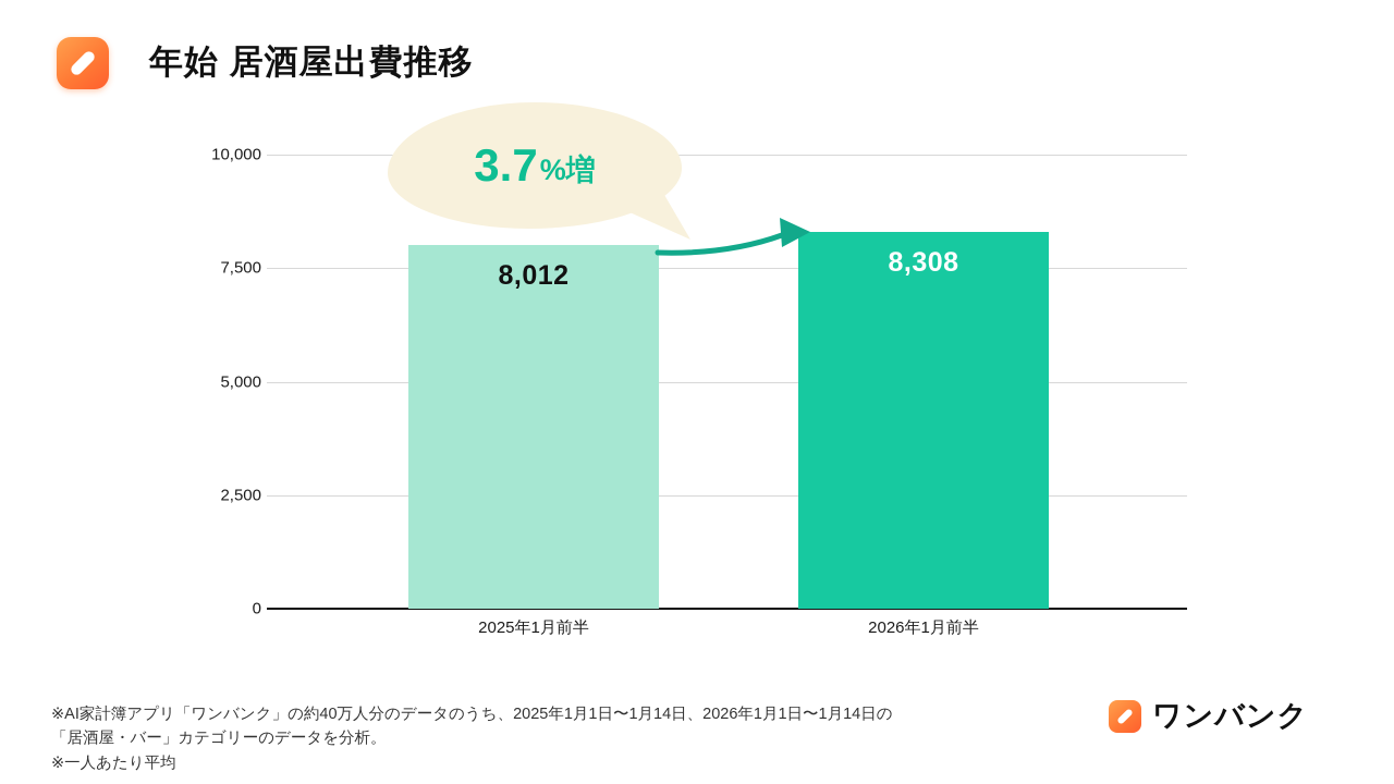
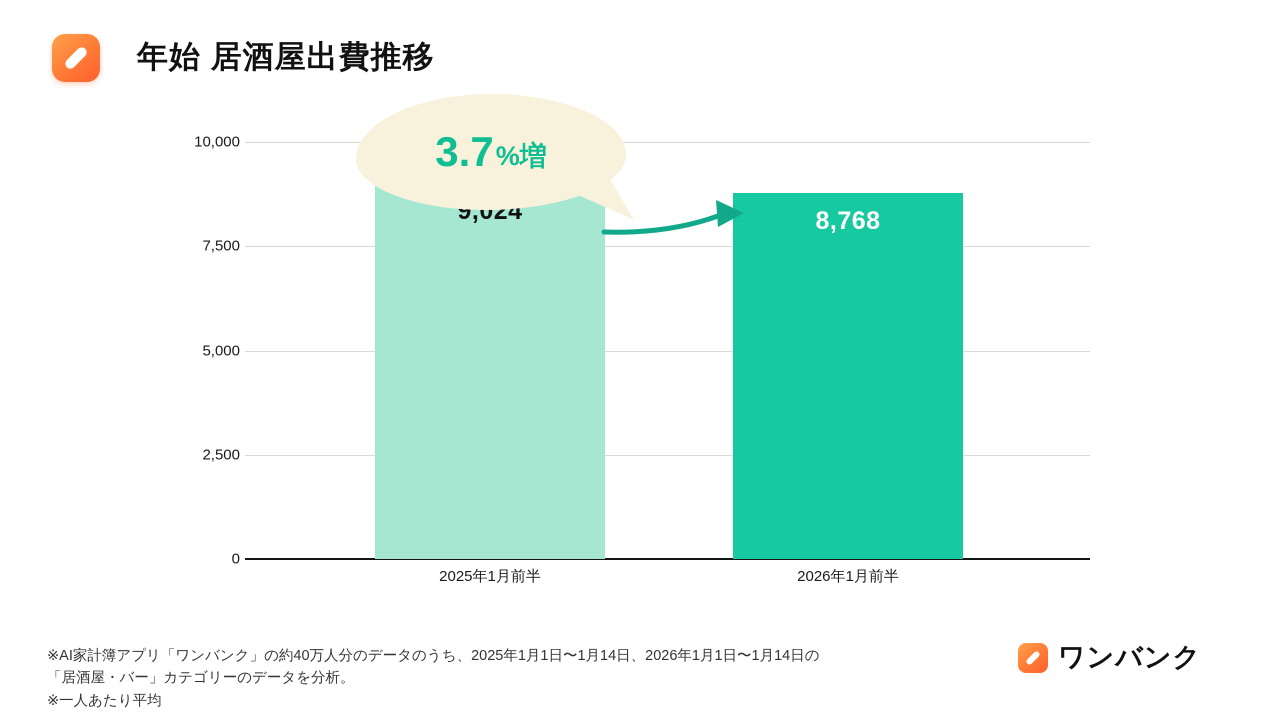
2025年1月前半: 8,012 -> 9,024
2026年1月前半: 8,308 -> 8,768
